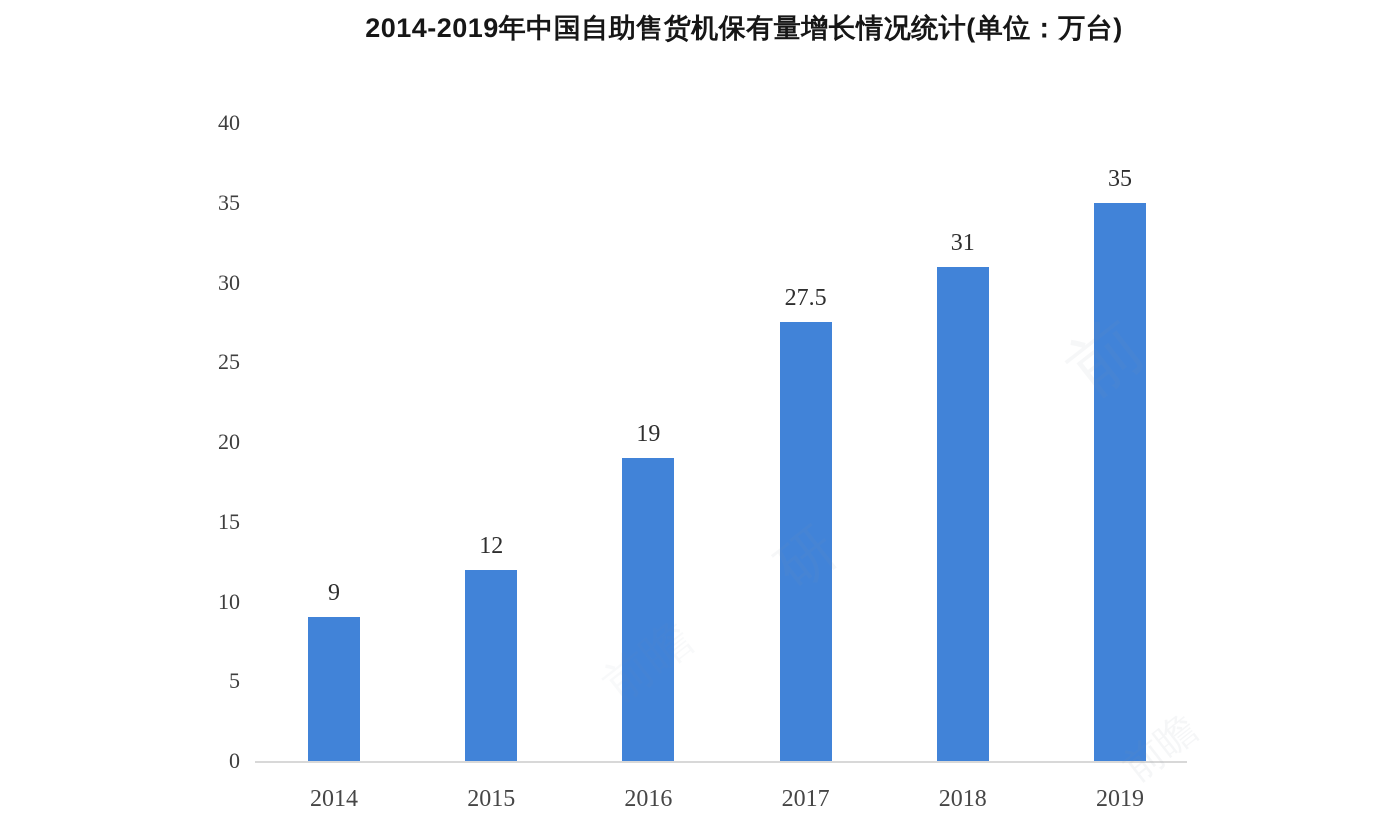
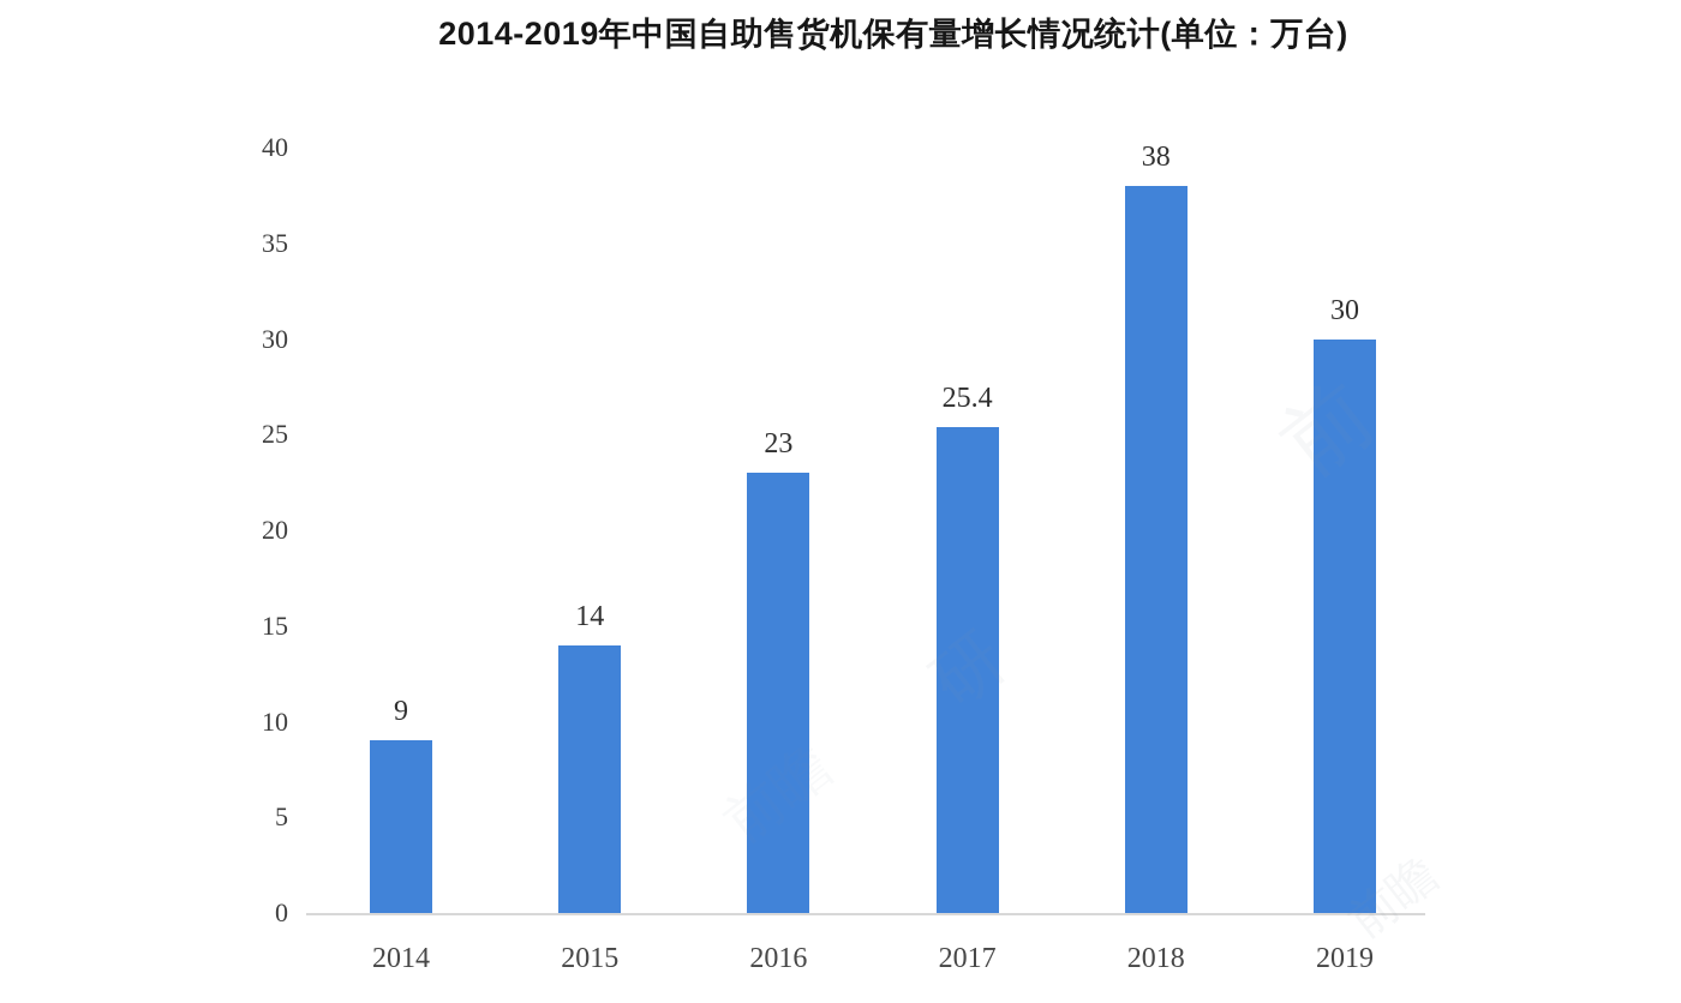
2015: 12 -> 14
2016: 19 -> 23
2017: 27.5 -> 25.4
2018: 31 -> 38
2019: 35 -> 30
